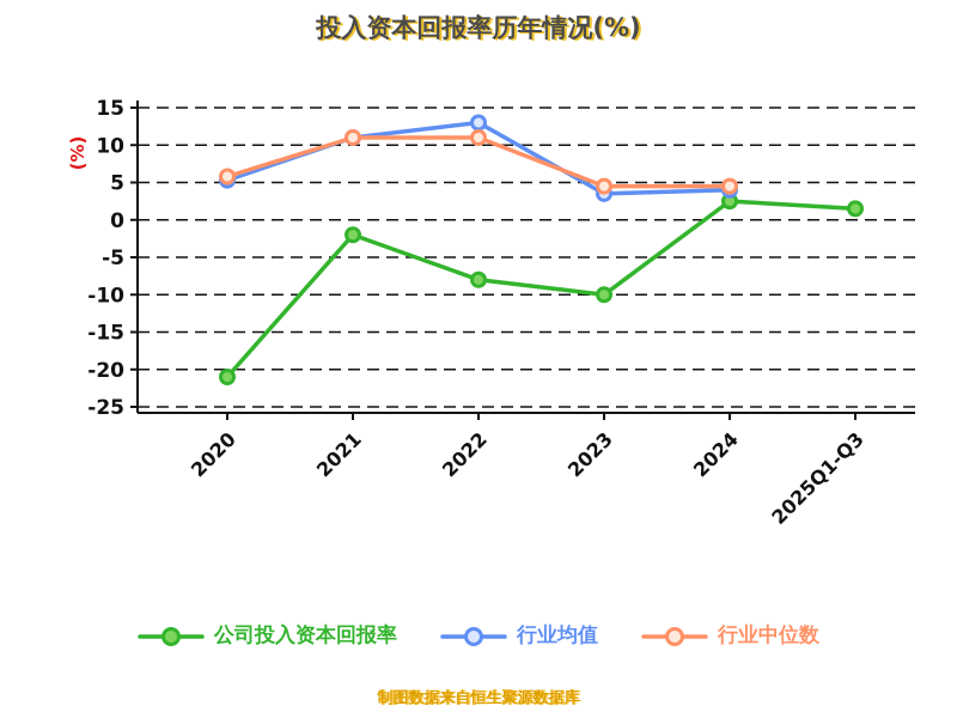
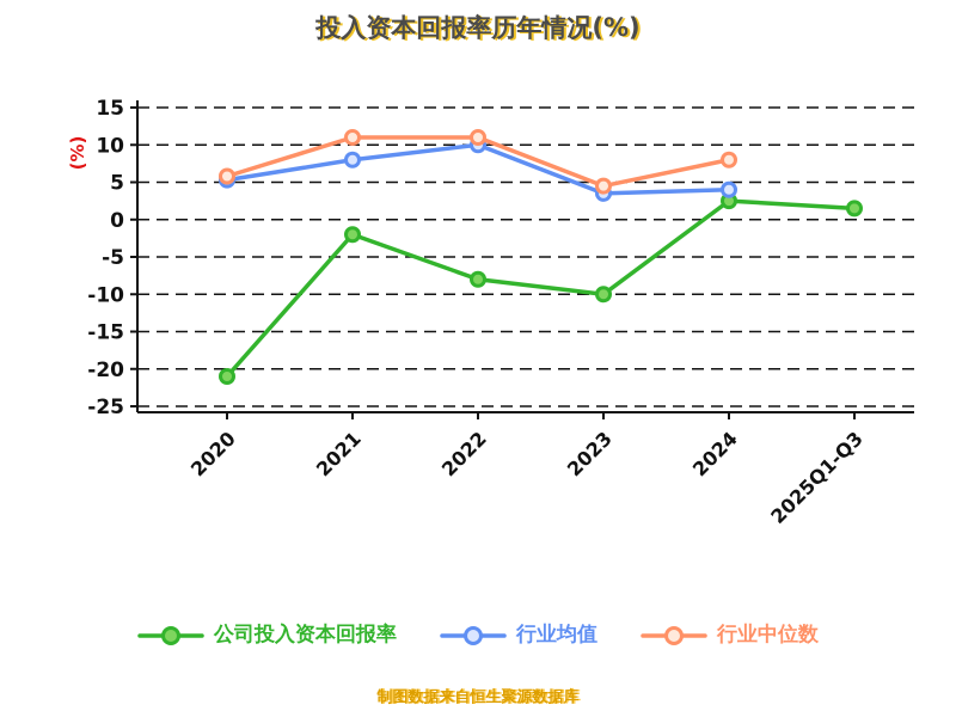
行业均值/2021: 11 -> 8
行业均值/2022: 13 -> 10
行业中位数/2024: 4 -> 8
